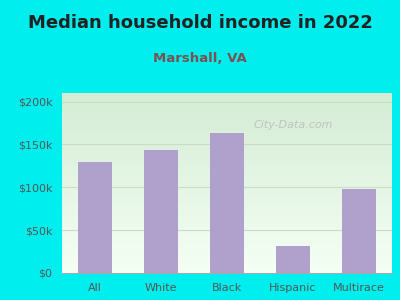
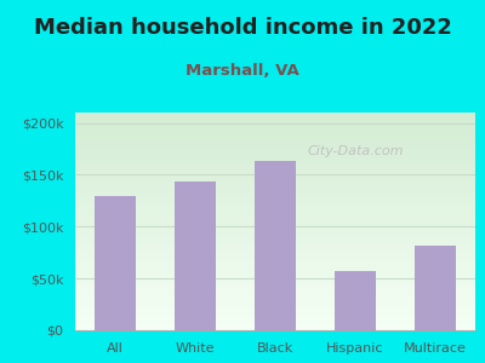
Hispanic: $32k -> $57k
Multirace: $98k -> $82k
